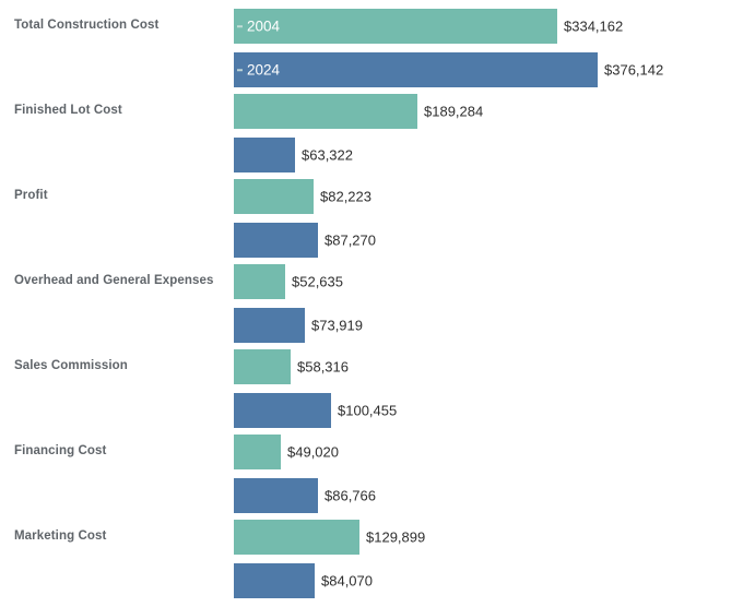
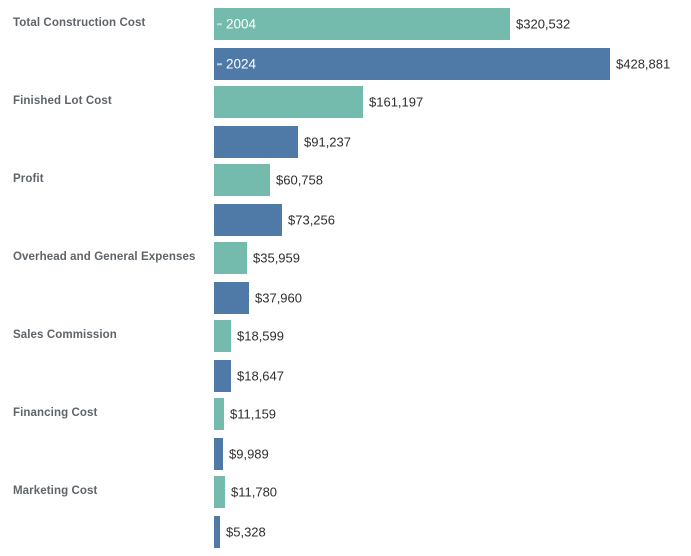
2004/Total Construction Cost: $334,162 -> $320,532
2024/Total Construction Cost: $376,142 -> $428,881
2004/Finished Lot Cost: $189,284 -> $161,197
2024/Finished Lot Cost: $63,322 -> $91,237
2004/Profit: $82,223 -> $60,758
2024/Profit: $87,270 -> $73,256
2004/Overhead and General Expenses: $52,635 -> $35,959
2024/Overhead and General Expenses: $73,919 -> $37,960
2004/Sales Commission: $58,316 -> $18,599
2024/Sales Commission: $100,455 -> $18,647
2004/Financing Cost: $49,020 -> $11,159
2024/Financing Cost: $86,766 -> $9,989
2004/Marketing Cost: $129,899 -> $11,780
2024/Marketing Cost: $84,070 -> $5,328
